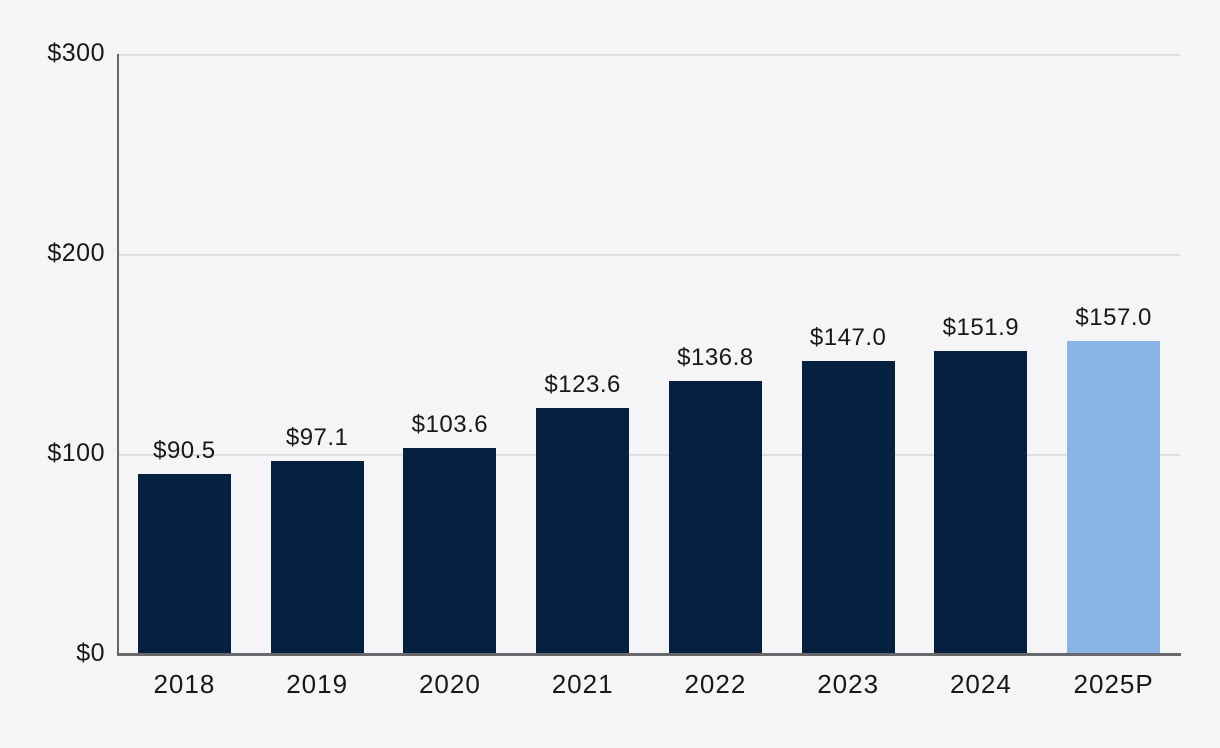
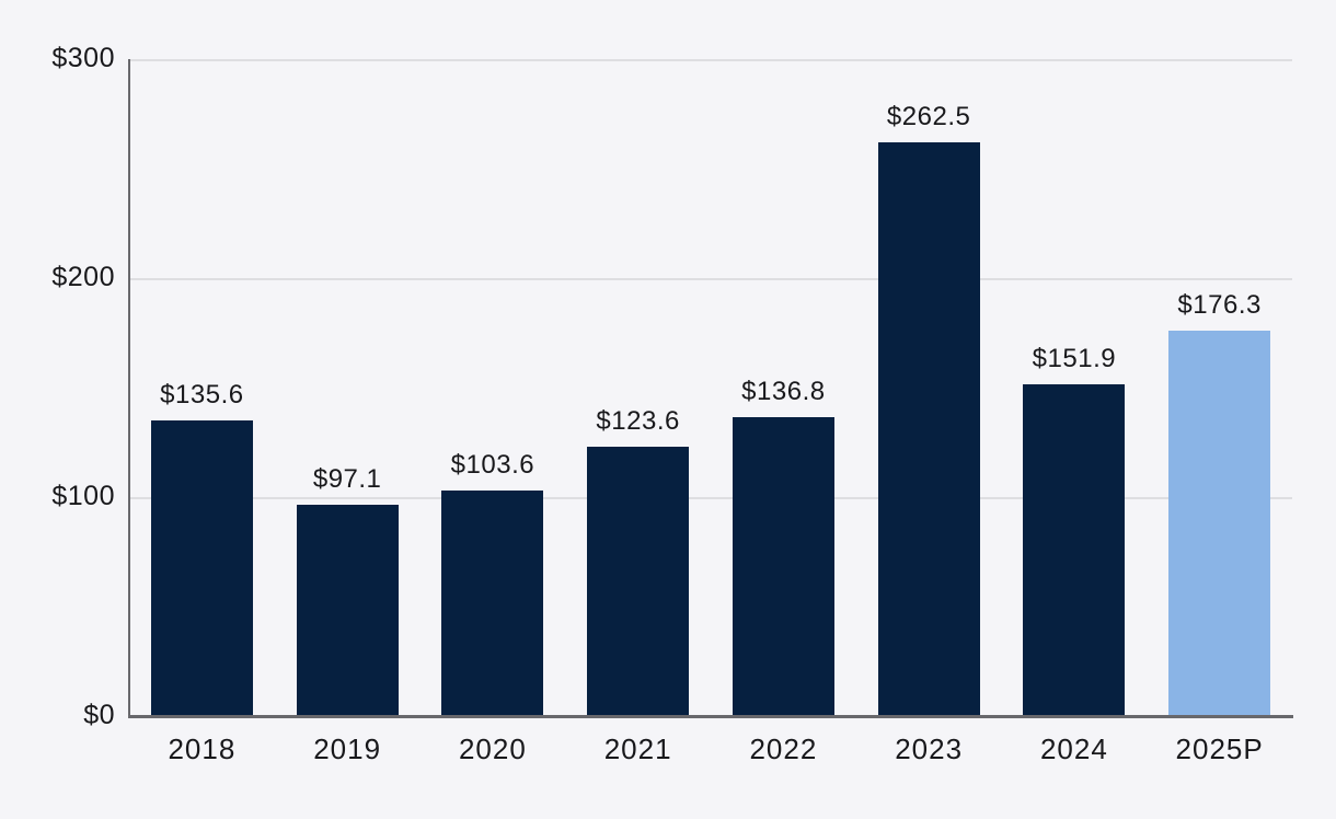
2018: $90.5 -> $135.6
2023: $147.0 -> $262.5
2025P: $157.0 -> $176.3
